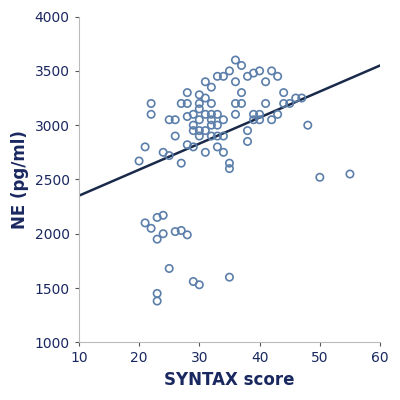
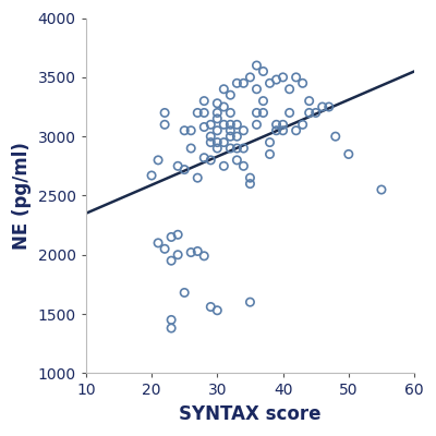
50: 2520 -> 2850
